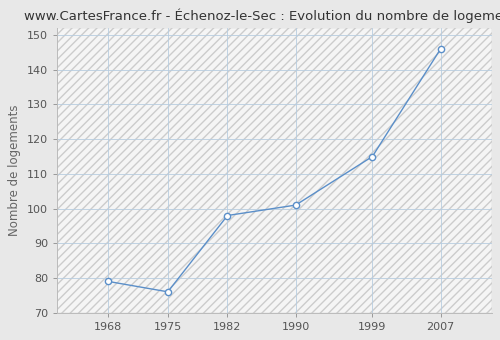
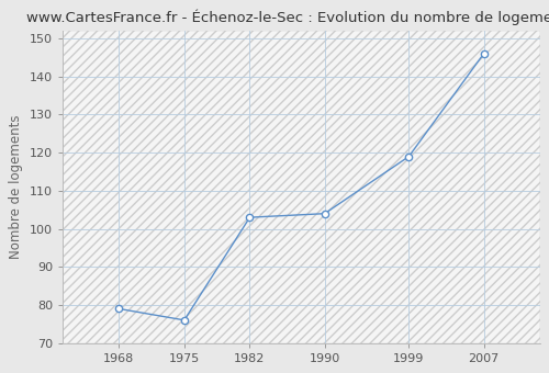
1982: 98 -> 103
1990: 101 -> 104
1999: 115 -> 119
